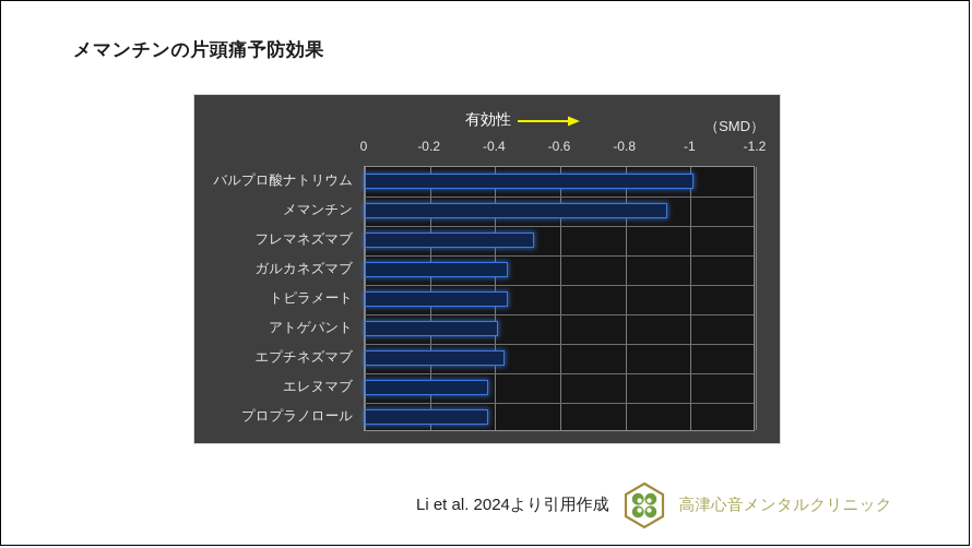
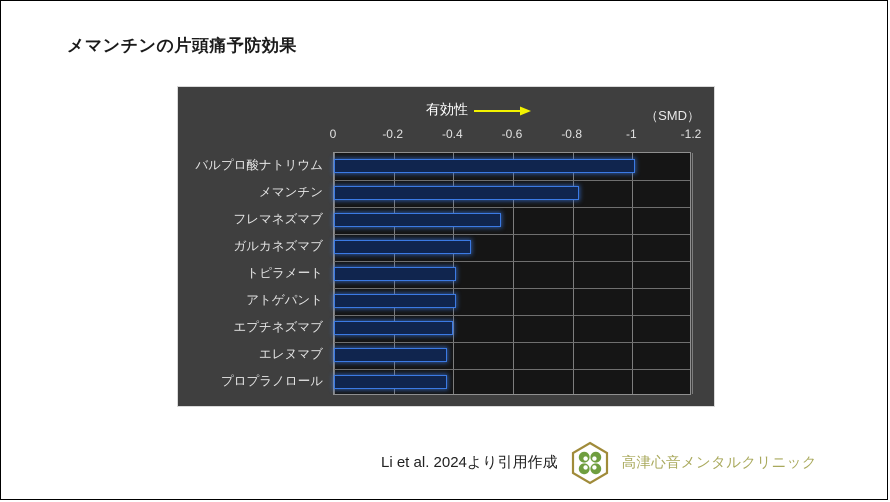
メマンチン: -0.93 -> -0.82
フレマネズマブ: -0.52 -> -0.56
ガルカネズマブ: -0.44 -> -0.46
トピラメート: -0.44 -> -0.41
エプチネズマブ: -0.43 -> -0.40
